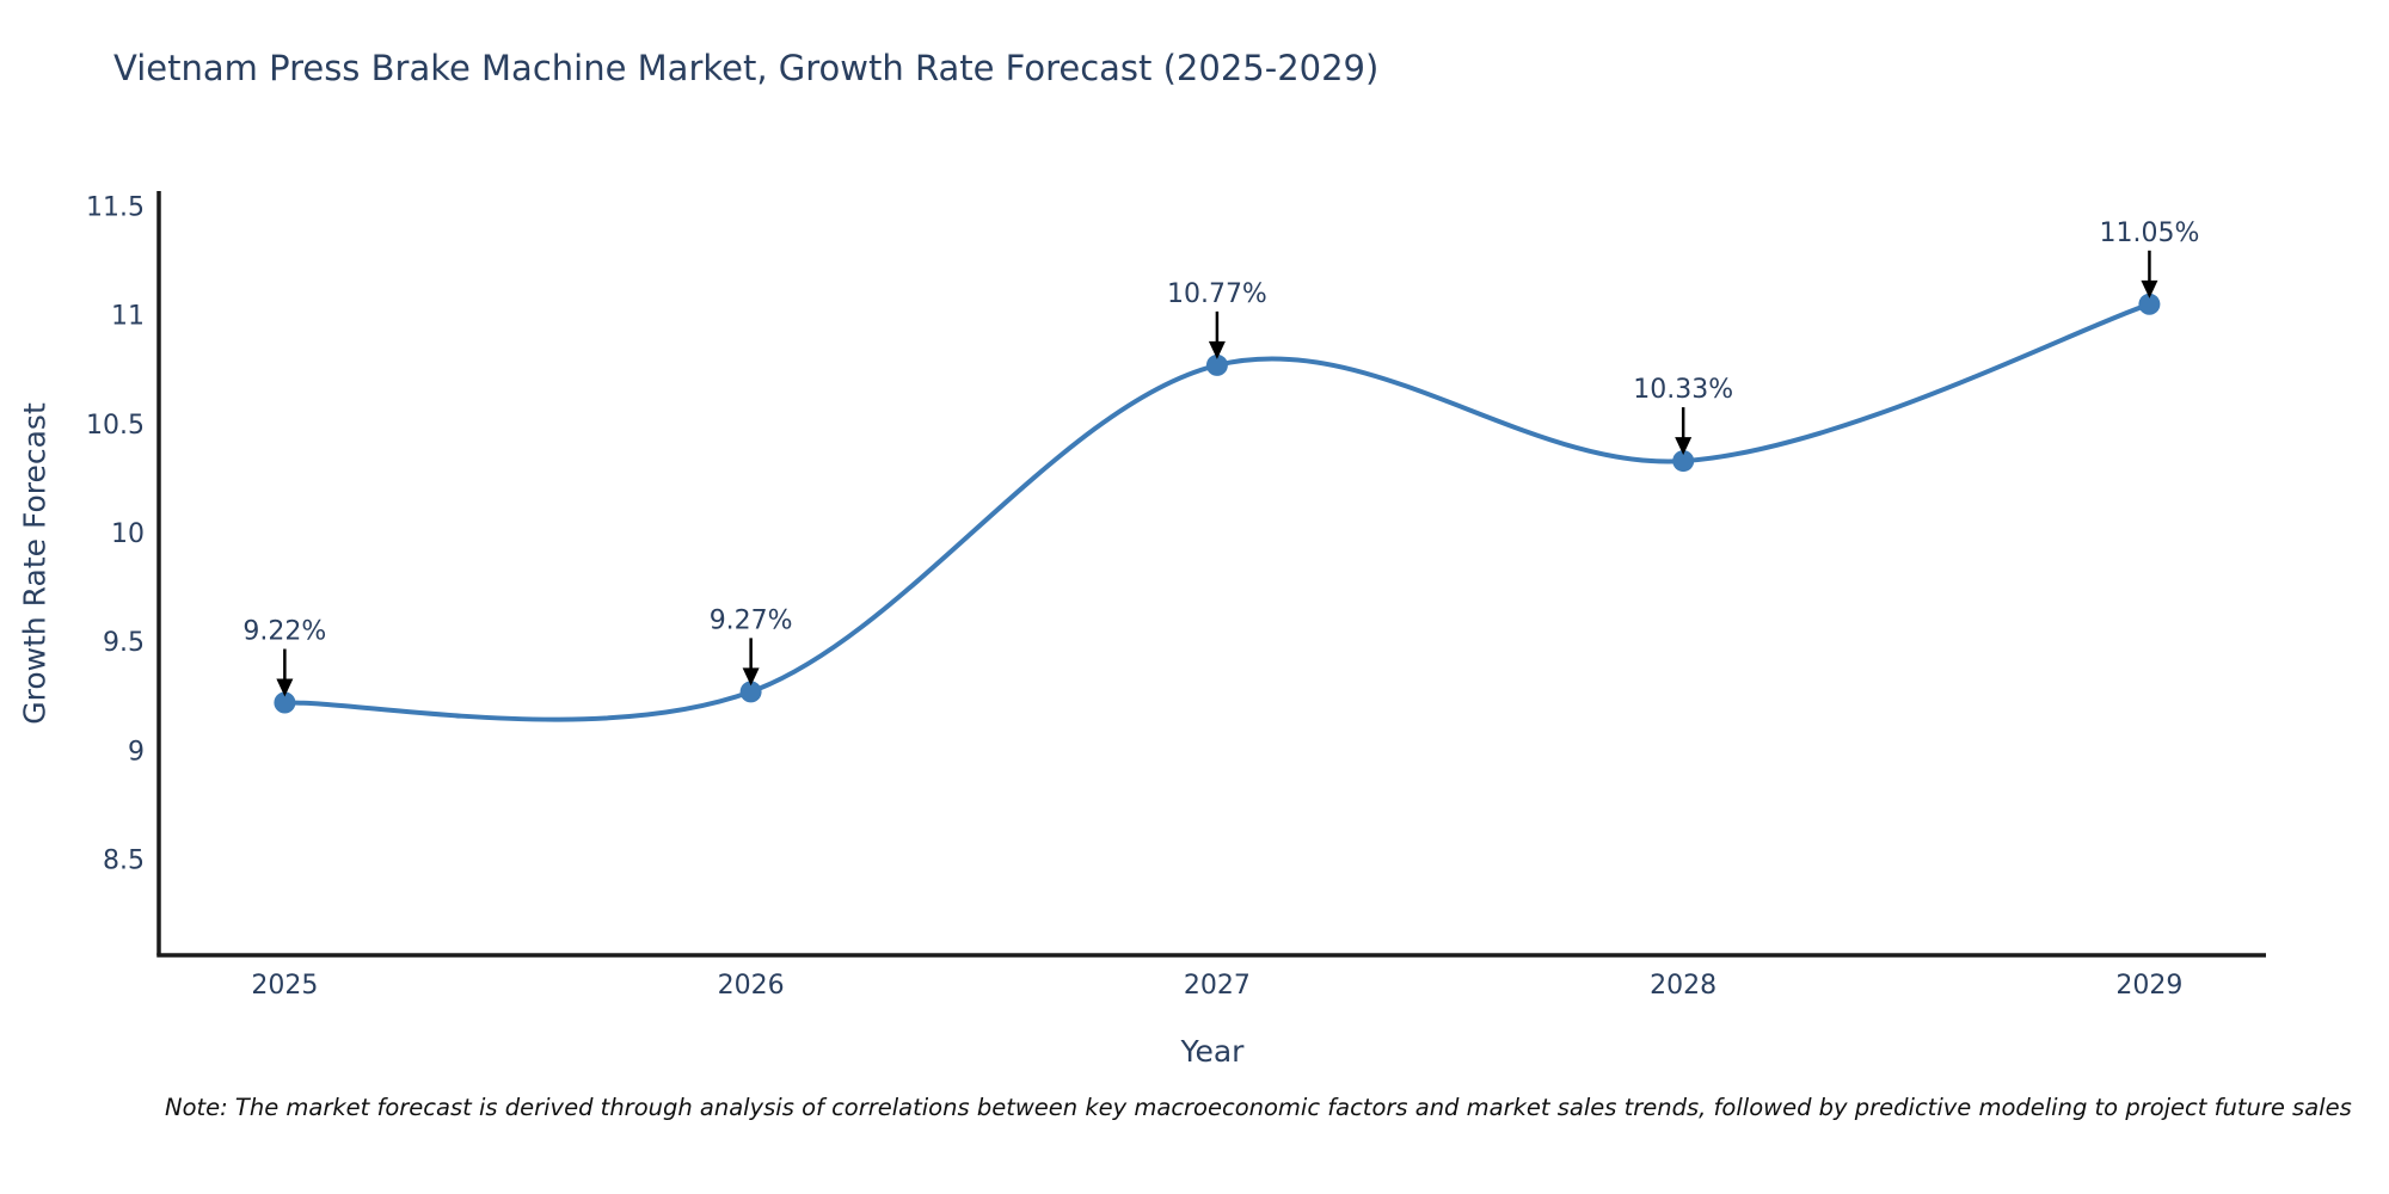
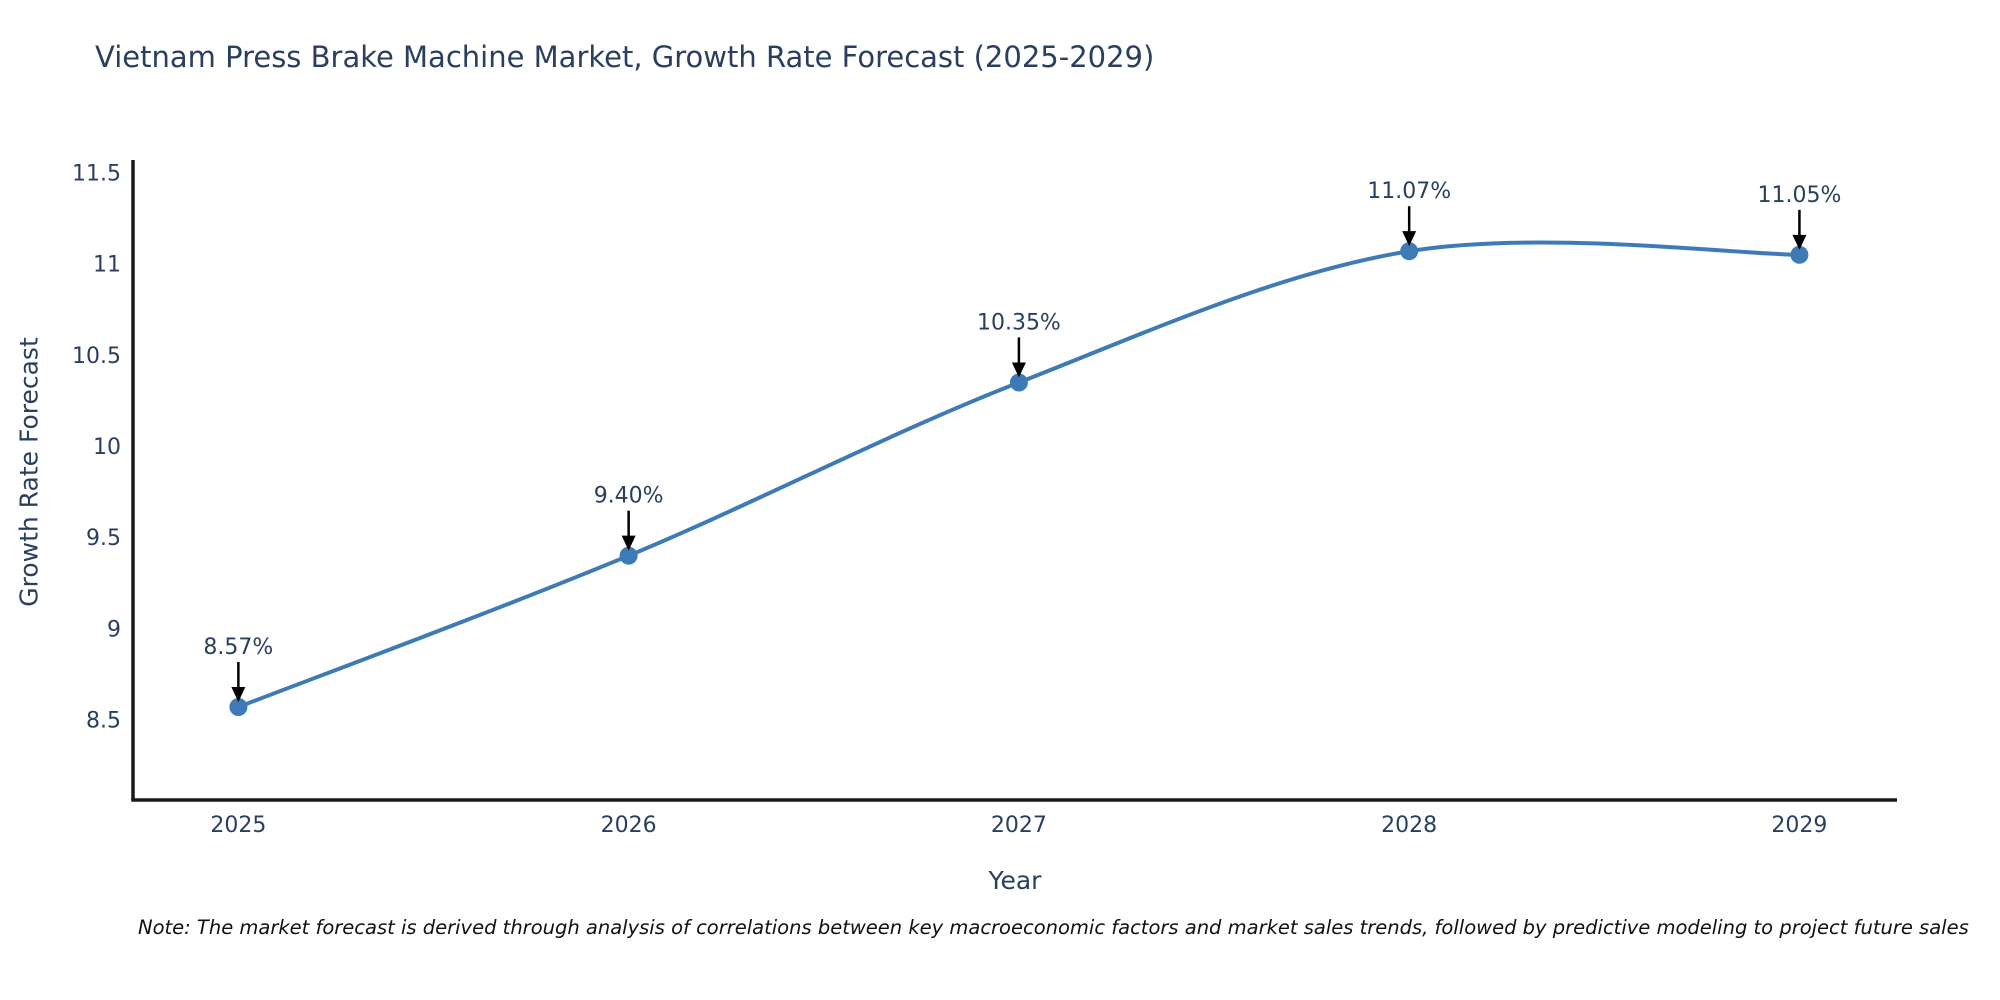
2025: 9.22% -> 8.57%
2026: 9.27% -> 9.40%
2027: 10.77% -> 10.35%
2028: 10.33% -> 11.07%
